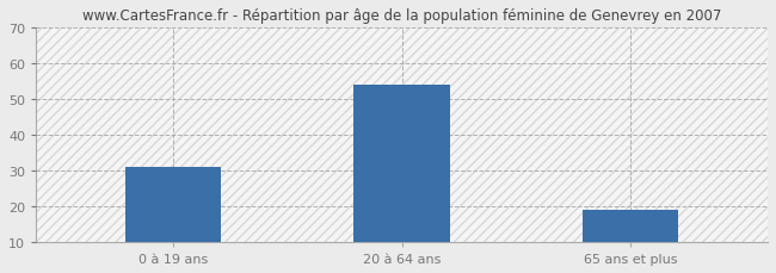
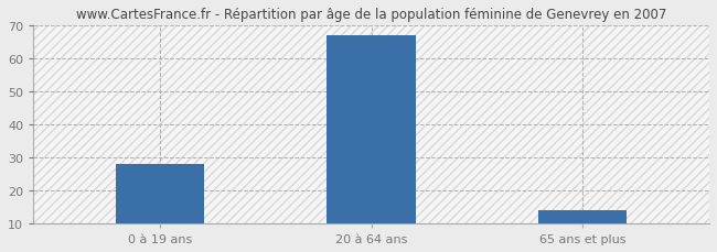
0 à 19 ans: 31 -> 28
20 à 64 ans: 54 -> 67
65 ans et plus: 19 -> 14
